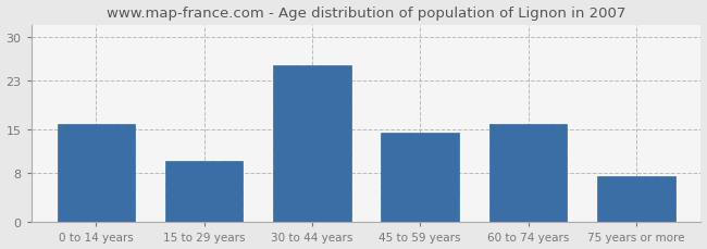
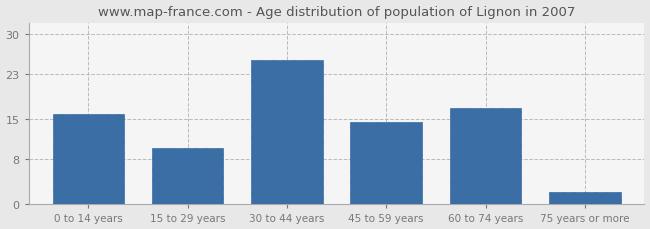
60 to 74 years: 16.0 -> 17.0
75 years or more: 7.5 -> 2.2
